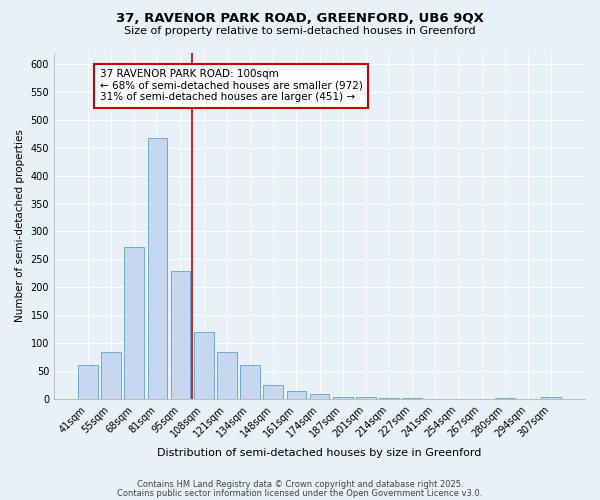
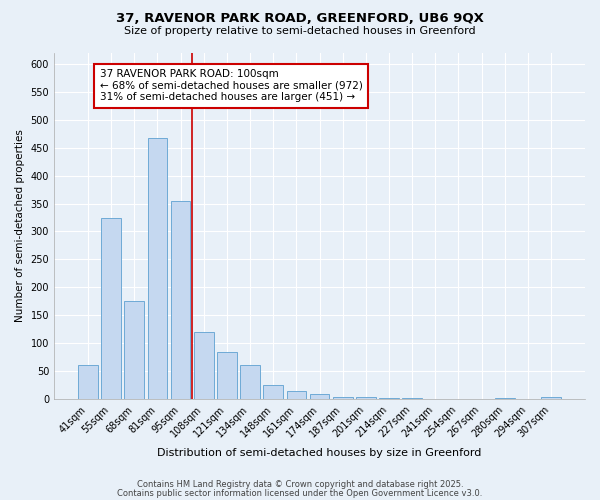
55sqm: 84 -> 324
68sqm: 272 -> 176
95sqm: 230 -> 354
